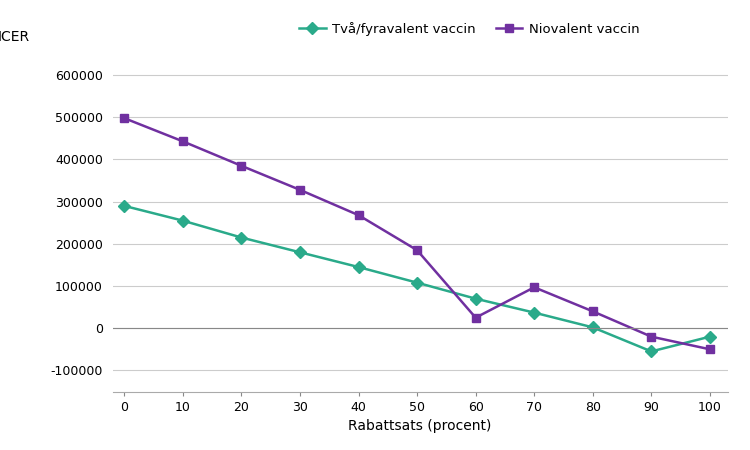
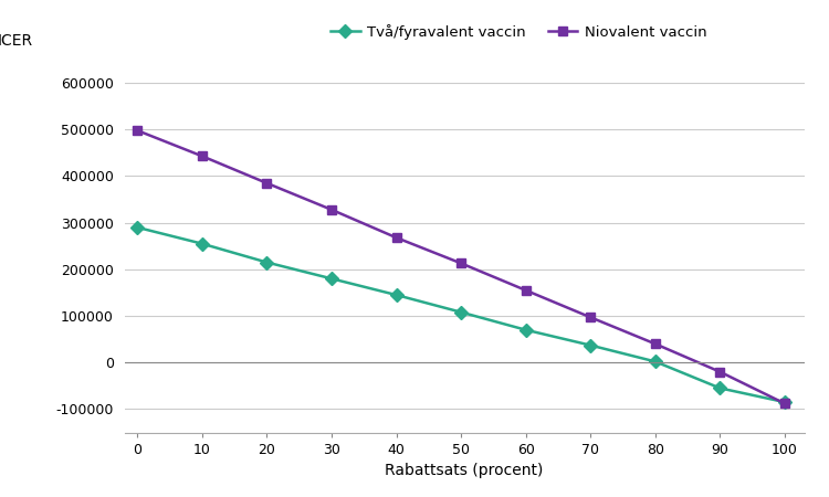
Niovalent vaccin/50: 185000 -> 213000
Niovalent vaccin/60: 25000 -> 155000
Två/fyravalent vaccin/100: -20000 -> -85000
Niovalent vaccin/100: -50000 -> -88000
